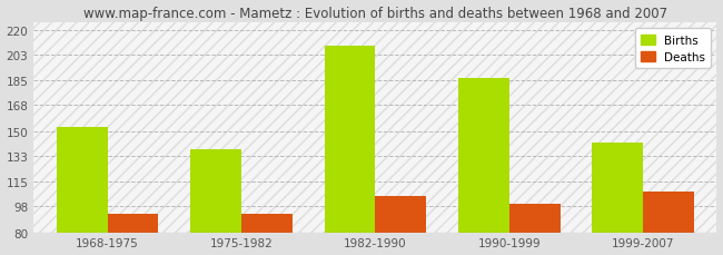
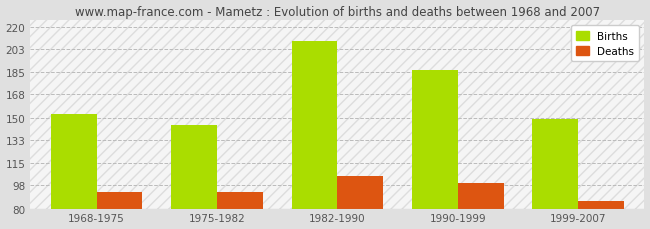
Births/1975-1982: 137 -> 144
Births/1999-2007: 142 -> 149
Deaths/1999-2007: 108 -> 86
